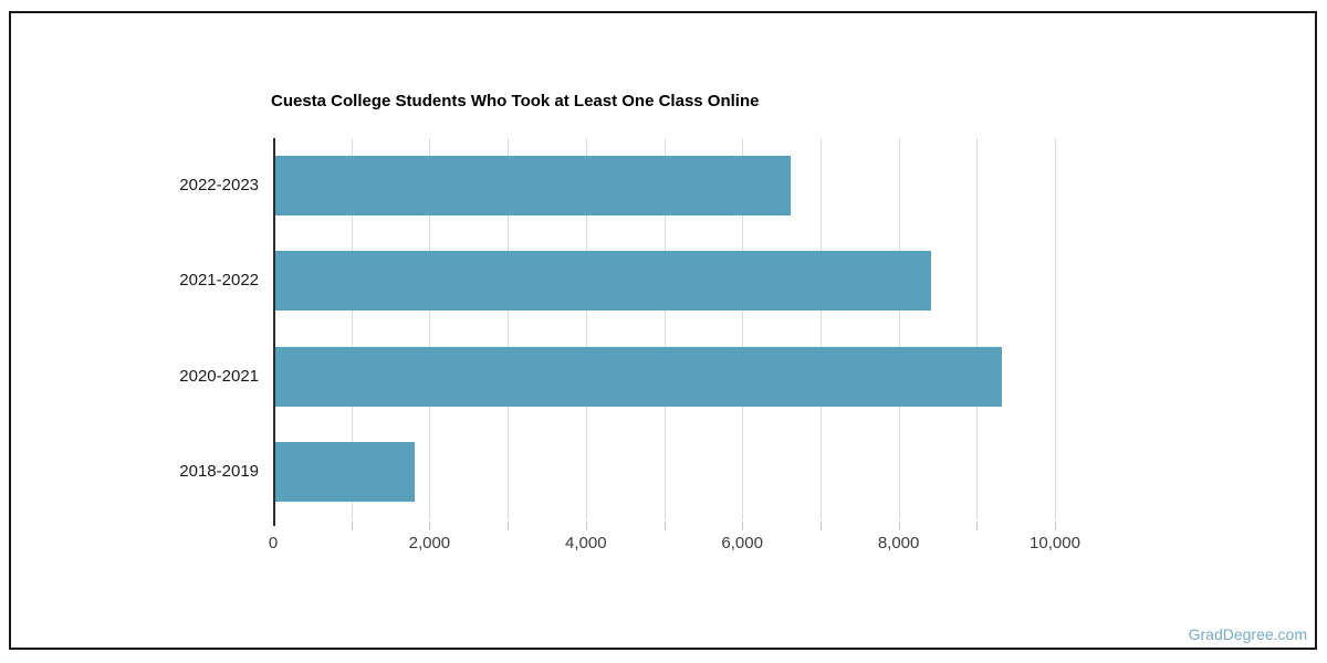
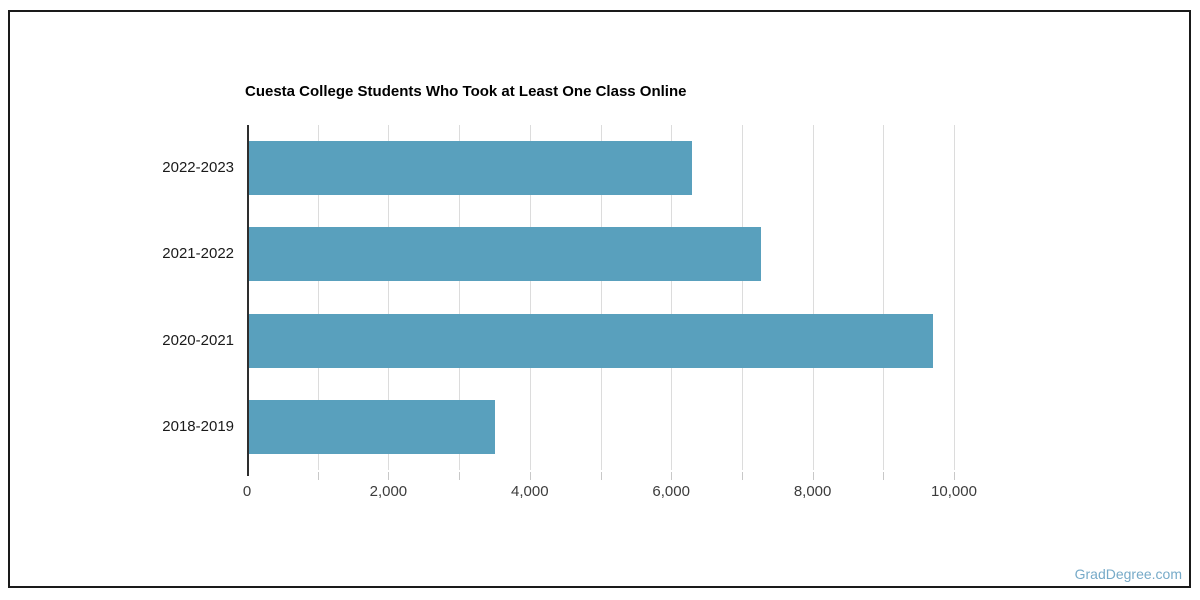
2022-2023: 6600 -> 6300
2021-2022: 8400 -> 7200
2020-2021: 9300 -> 9700
2018-2019: 1800 -> 3500
